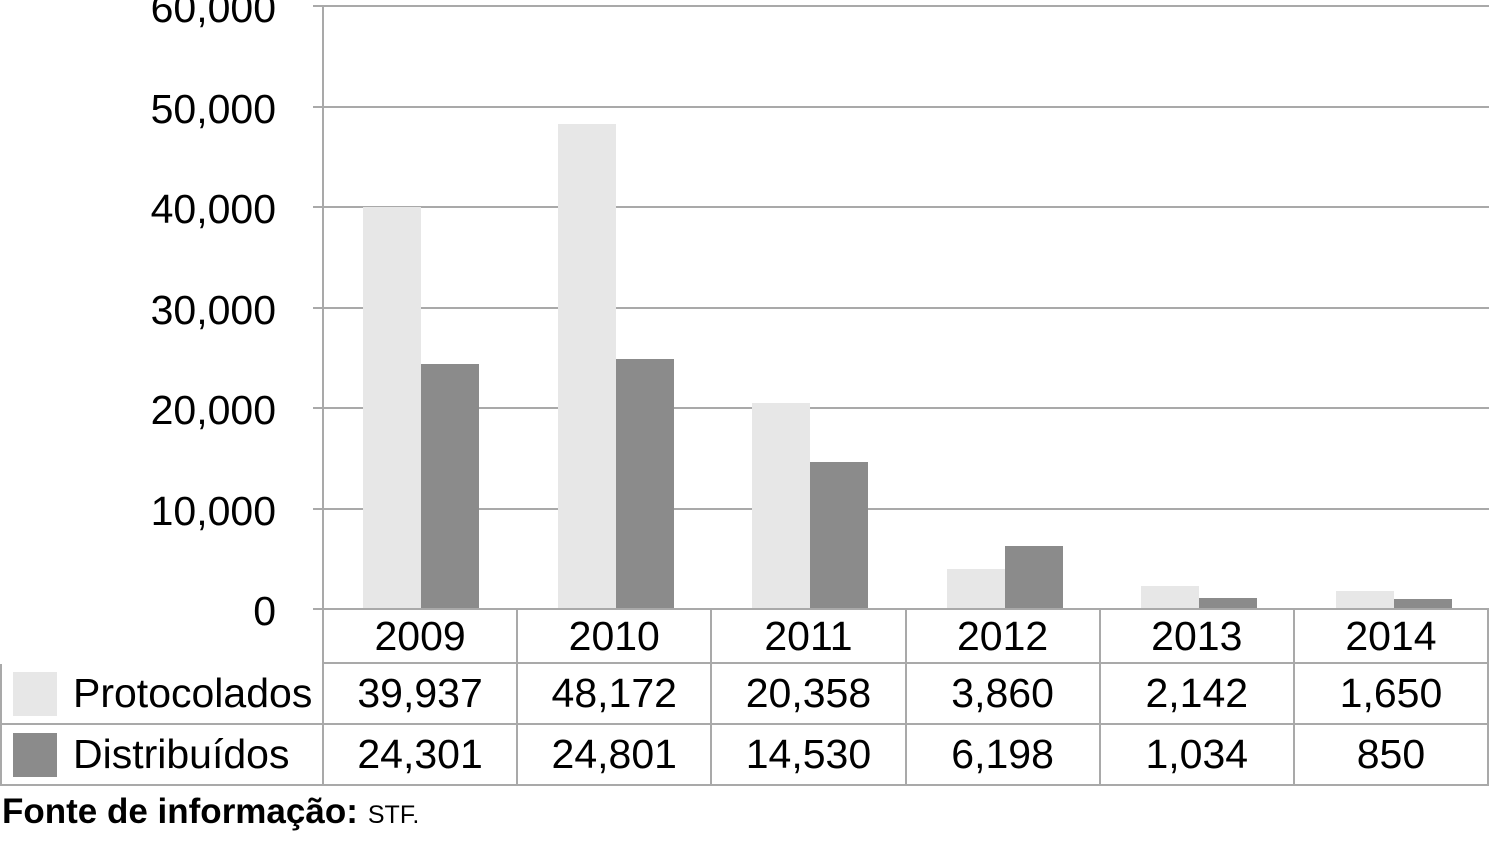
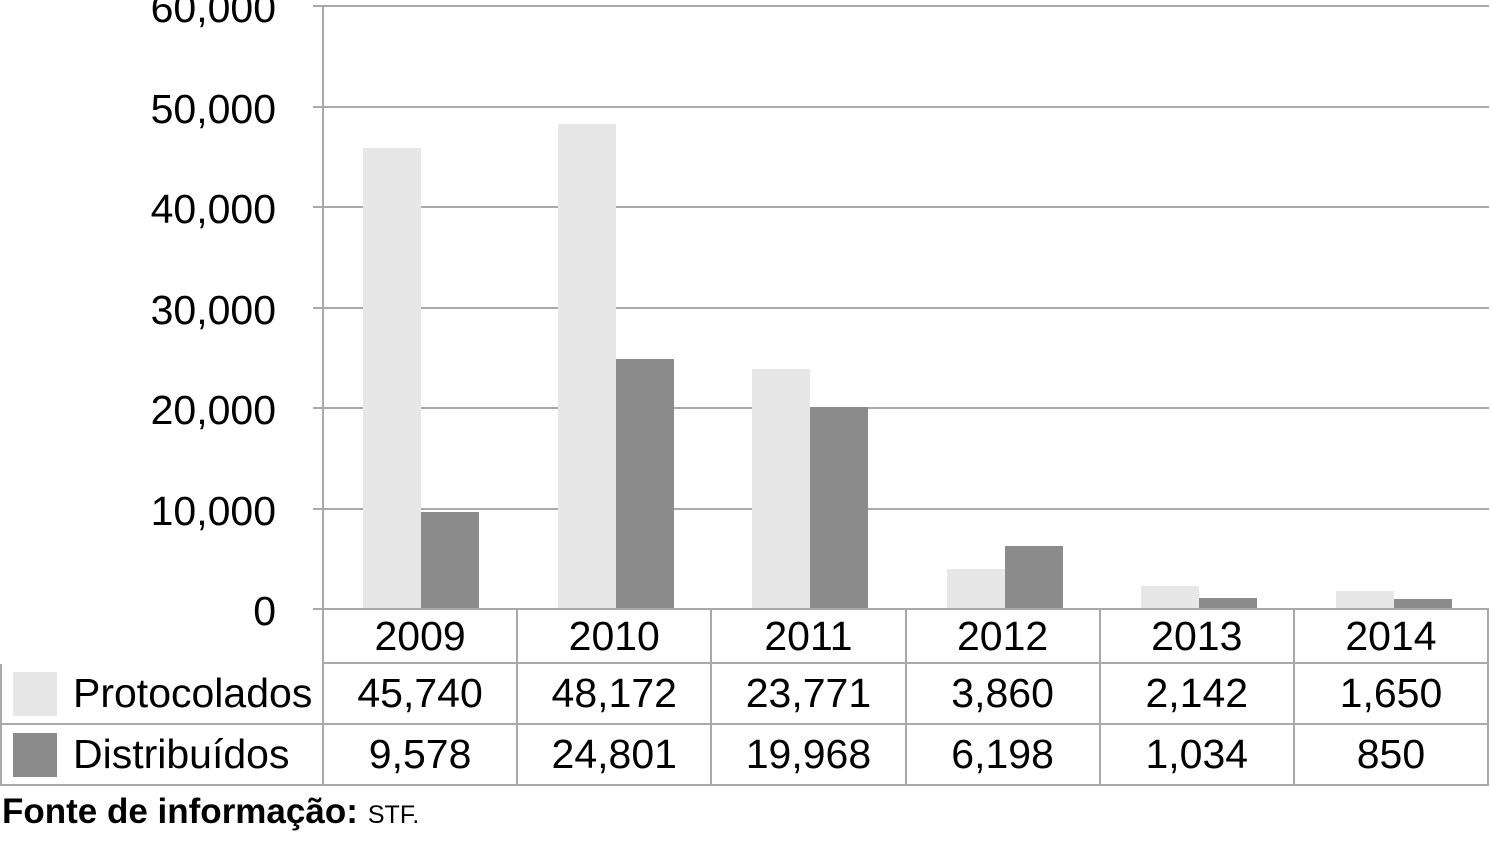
Protocolados/2009: 39,937 -> 45,740
Distribuídos/2009: 24,301 -> 9,578
Protocolados/2011: 20,358 -> 23,771
Distribuídos/2011: 14,530 -> 19,968
